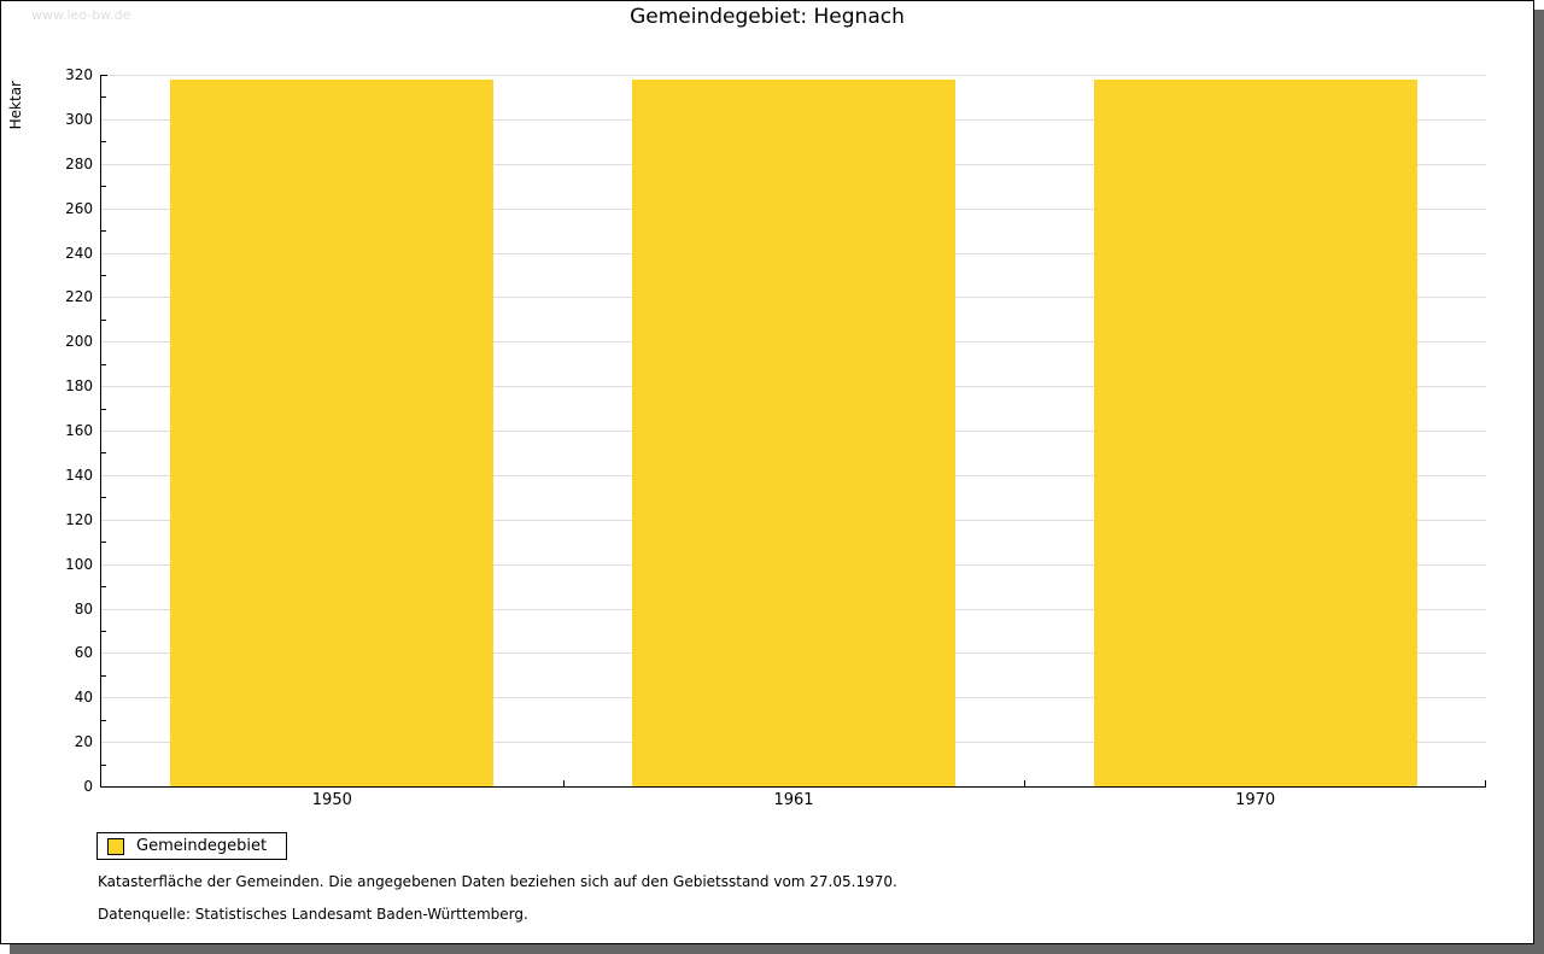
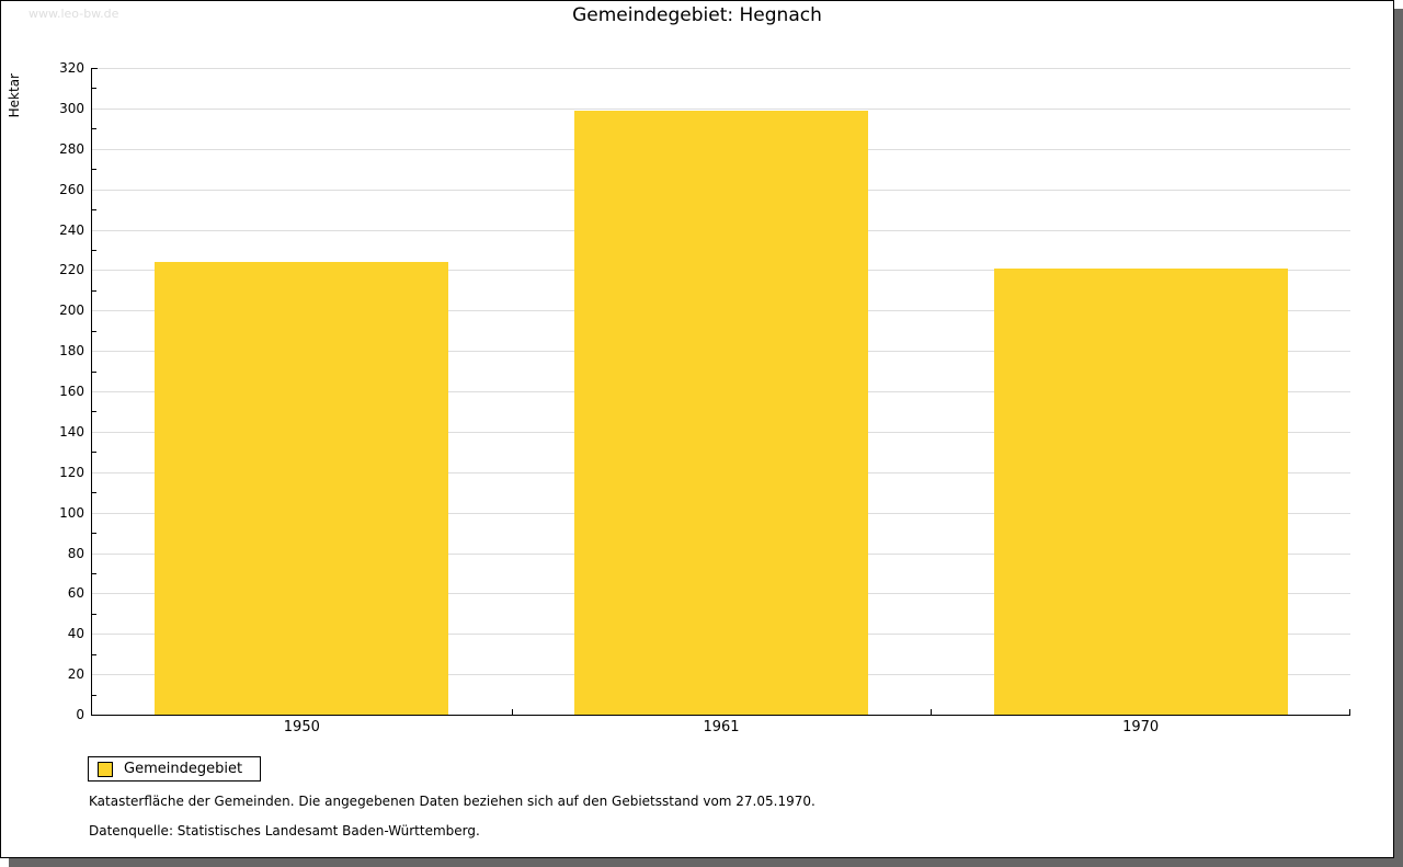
1950: 318 -> 224
1961: 318 -> 299
1970: 318 -> 221
